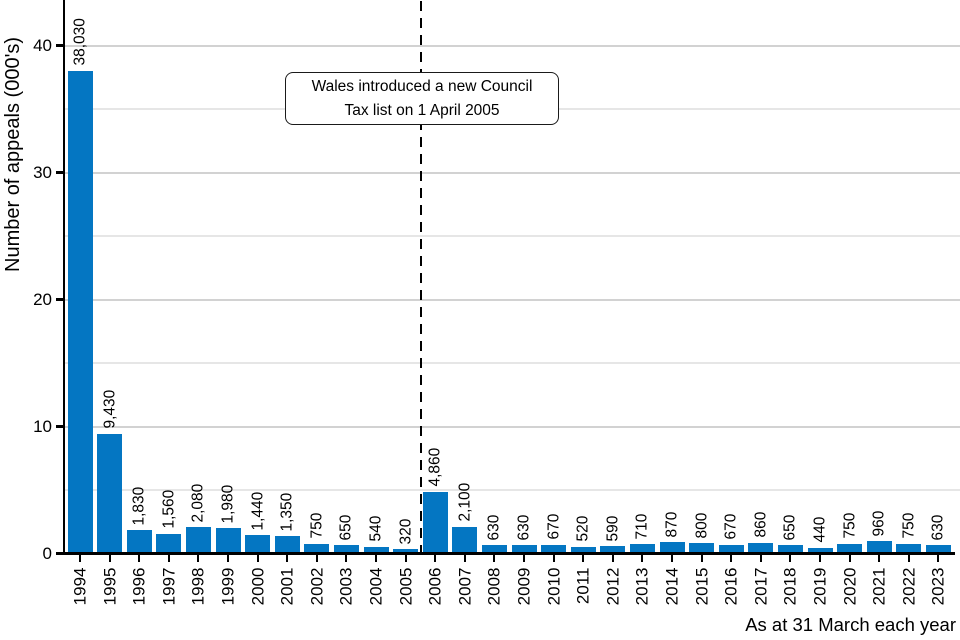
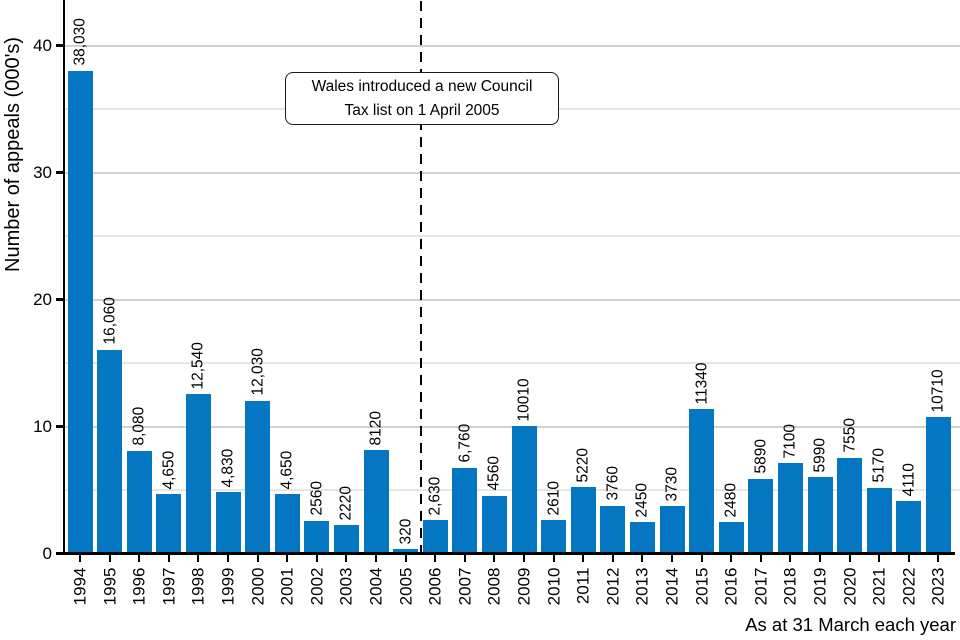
1995: 9,430 -> 16,060
1996: 1,830 -> 8,080
1997: 1,560 -> 4,650
1998: 2,080 -> 12,540
1999: 1,980 -> 4,830
2000: 1,440 -> 12,030
2001: 1,350 -> 4,650
2002: 750 -> 2560
2003: 650 -> 2220
2004: 540 -> 8120
2006: 4,860 -> 2,630
2007: 2,100 -> 6,760
2008: 630 -> 4560
2009: 630 -> 10010
2010: 670 -> 2610
2011: 520 -> 5220
2012: 590 -> 3760
2013: 710 -> 2450
2014: 870 -> 3730
2015: 800 -> 11340
2016: 670 -> 2480
2017: 860 -> 5890
2018: 650 -> 7100
2019: 440 -> 5990
2020: 750 -> 7550
2021: 960 -> 5170
2022: 750 -> 4110
2023: 630 -> 10710
